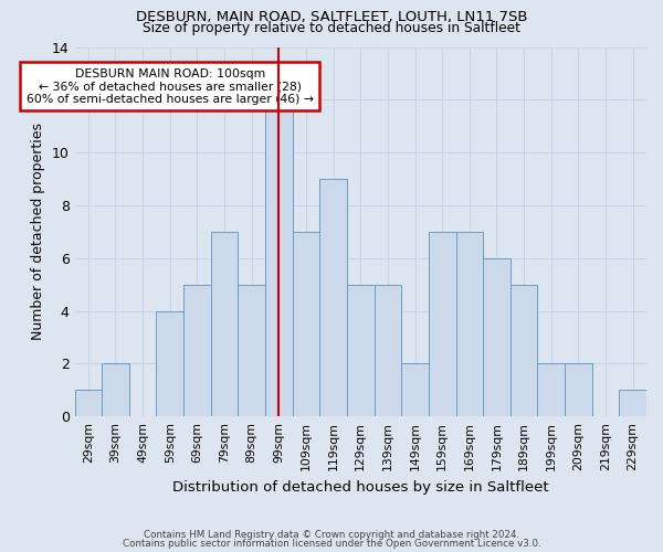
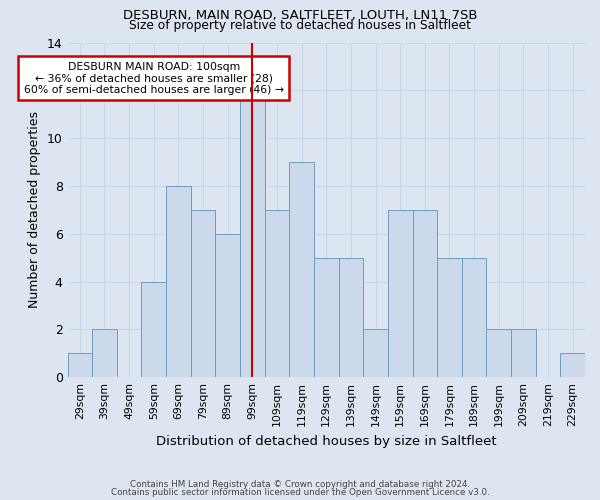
69sqm: 5 -> 8
89sqm: 5 -> 6
179sqm: 6 -> 5
